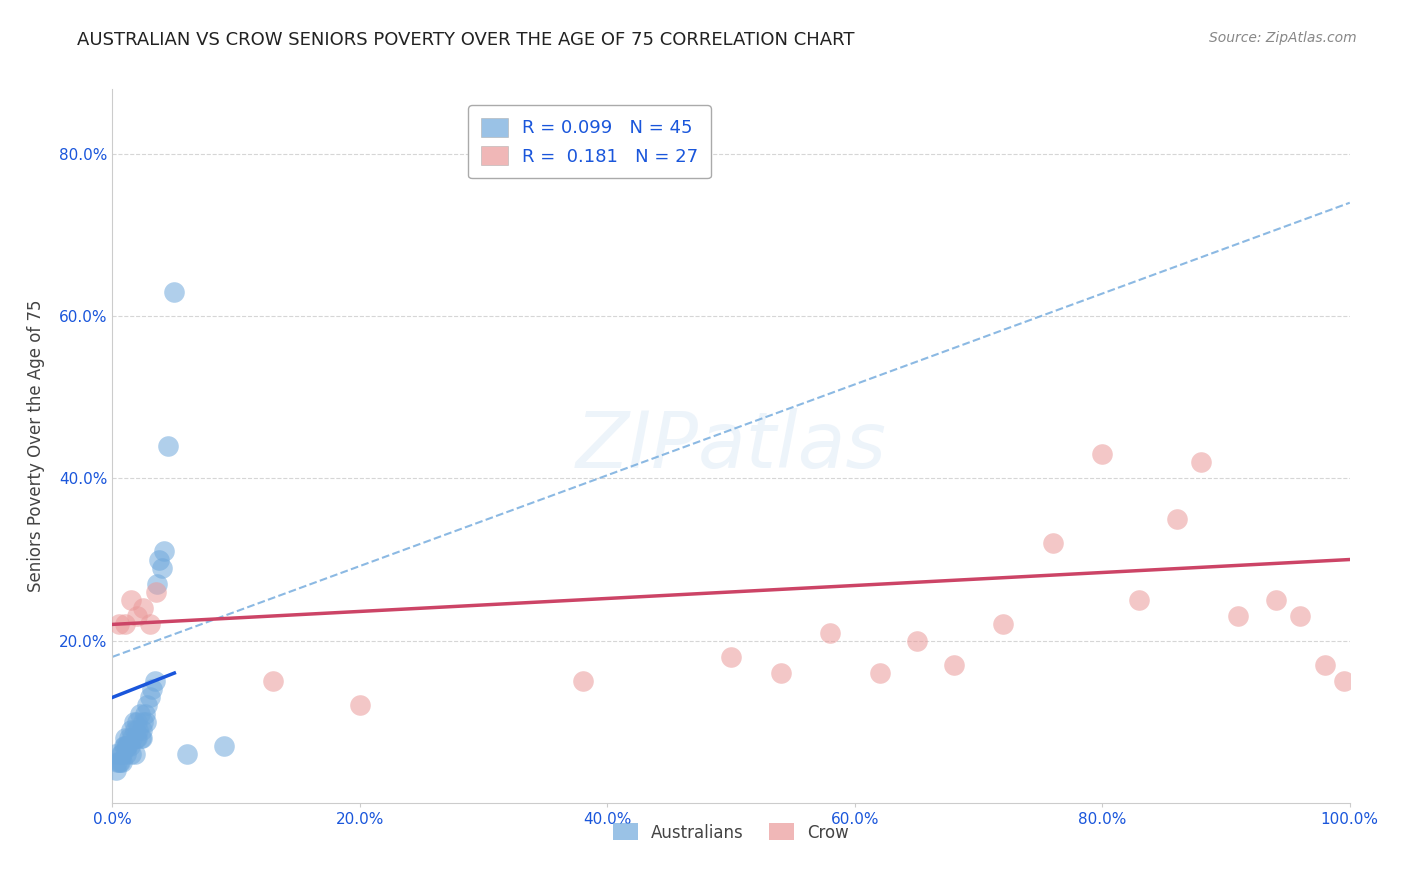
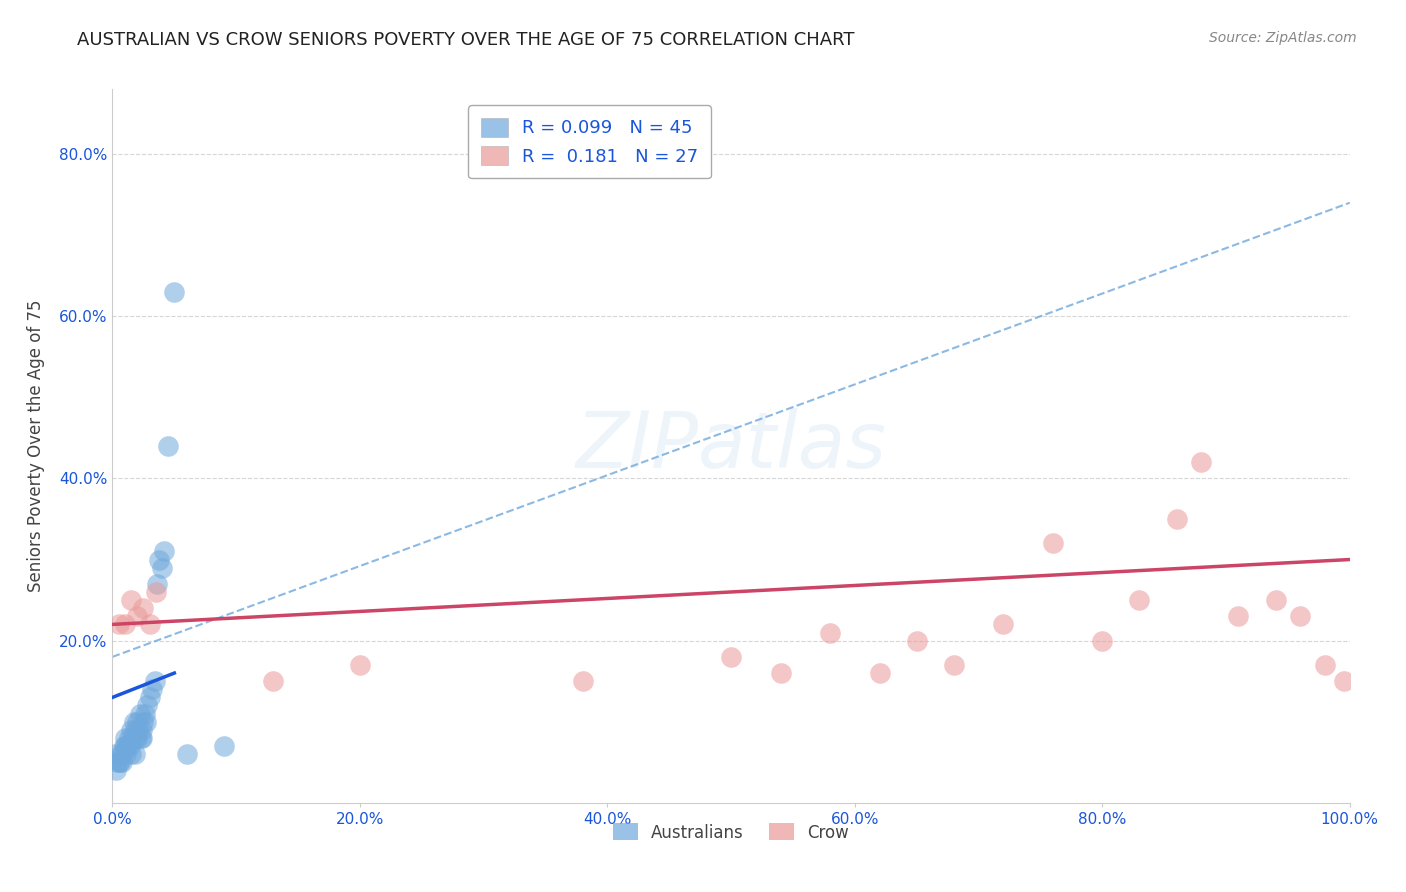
Crow/20.0%: 12% -> 17%
Crow/80.0%: 43% -> 20%
